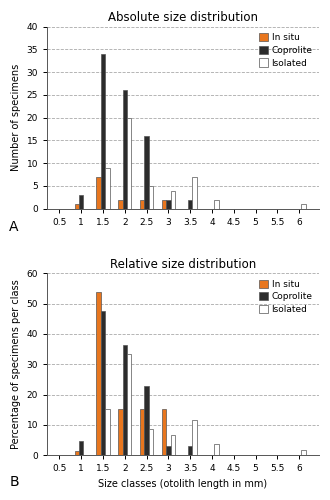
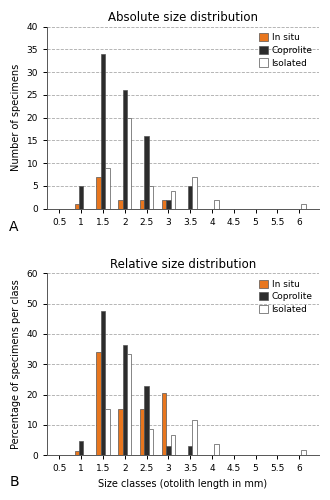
Absolute size distribution/Coprolite/1: 3 -> 5
Absolute size distribution/Coprolite/3.5: 2 -> 5
Relative size distribution/In situ/1.5: 53.8 -> 34.0
Relative size distribution/In situ/3: 15.4 -> 20.5
